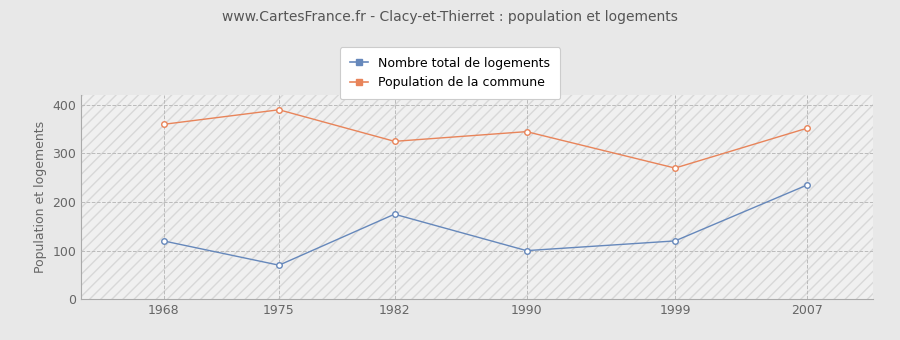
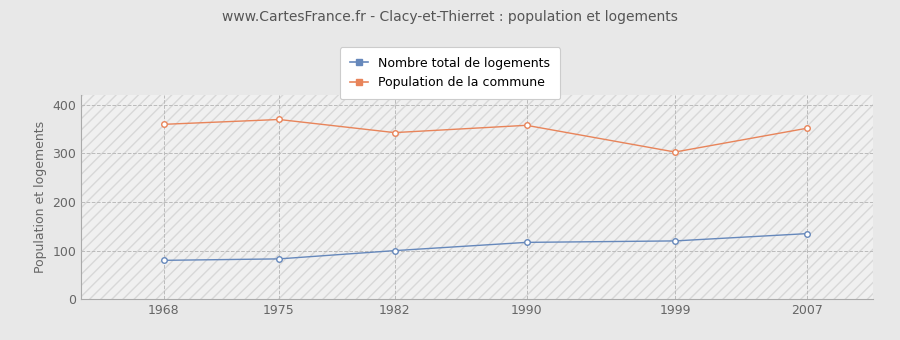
Nombre total de logements/1968: 120 -> 80
Nombre total de logements/1975: 70 -> 83
Population de la commune/1975: 390 -> 370
Nombre total de logements/1982: 175 -> 100
Population de la commune/1982: 325 -> 343
Nombre total de logements/1990: 100 -> 117
Population de la commune/1990: 345 -> 358
Population de la commune/1999: 270 -> 303
Nombre total de logements/2007: 235 -> 135
